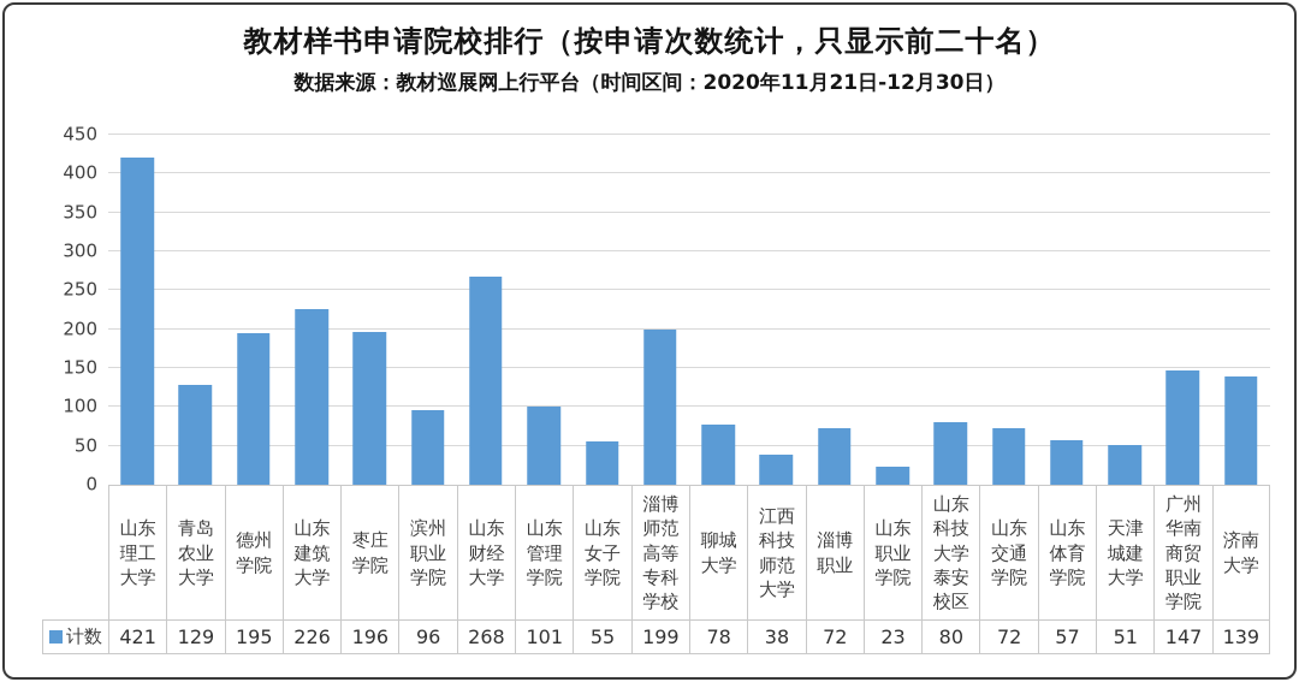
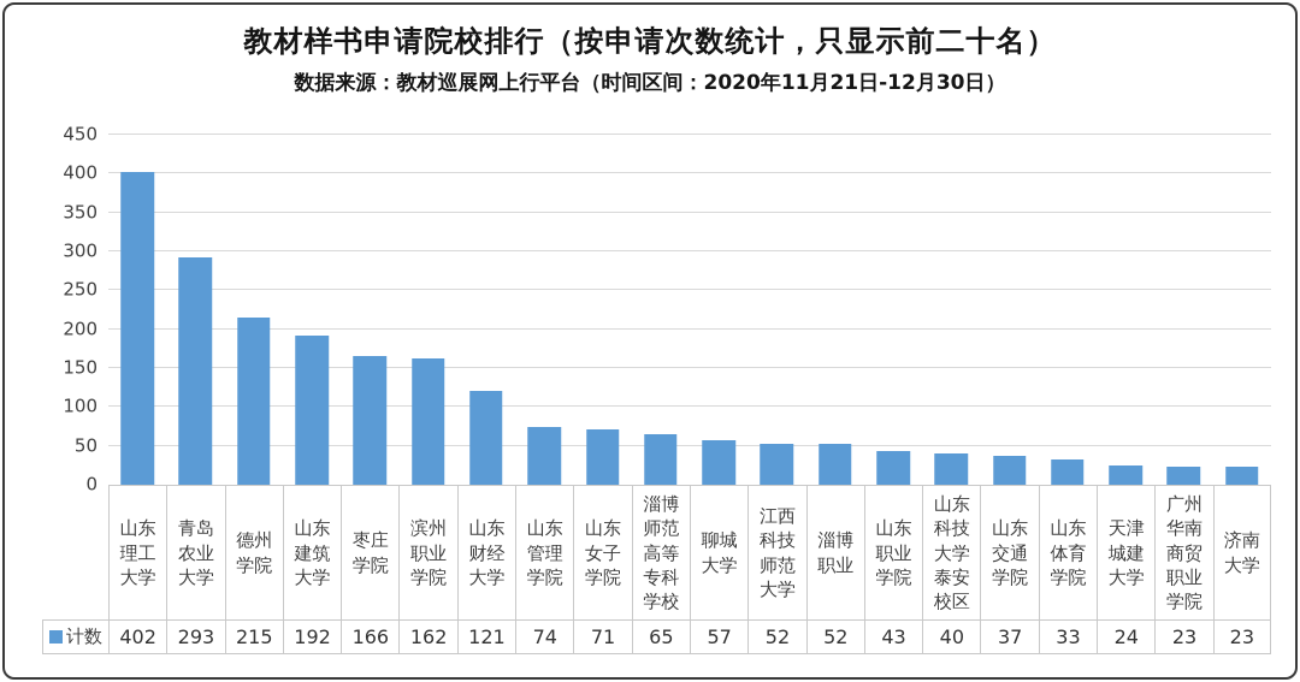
山东理工大学: 421 -> 402
青岛农业大学: 129 -> 293
德州学院: 195 -> 215
山东建筑大学: 226 -> 192
枣庄学院: 196 -> 166
滨州职业学院: 96 -> 162
山东财经大学: 268 -> 121
山东管理学院: 101 -> 74
山东女子学院: 55 -> 71
淄博师范高等专科学校: 199 -> 65
聊城大学: 78 -> 57
江西科技师范大学: 38 -> 52
淄博职业: 72 -> 52
山东职业学院: 23 -> 43
山东科技大学泰安校区: 80 -> 40
山东交通学院: 72 -> 37
山东体育学院: 57 -> 33
天津城建大学: 51 -> 24
广州华南商贸职业学院: 147 -> 23
济南大学: 139 -> 23
